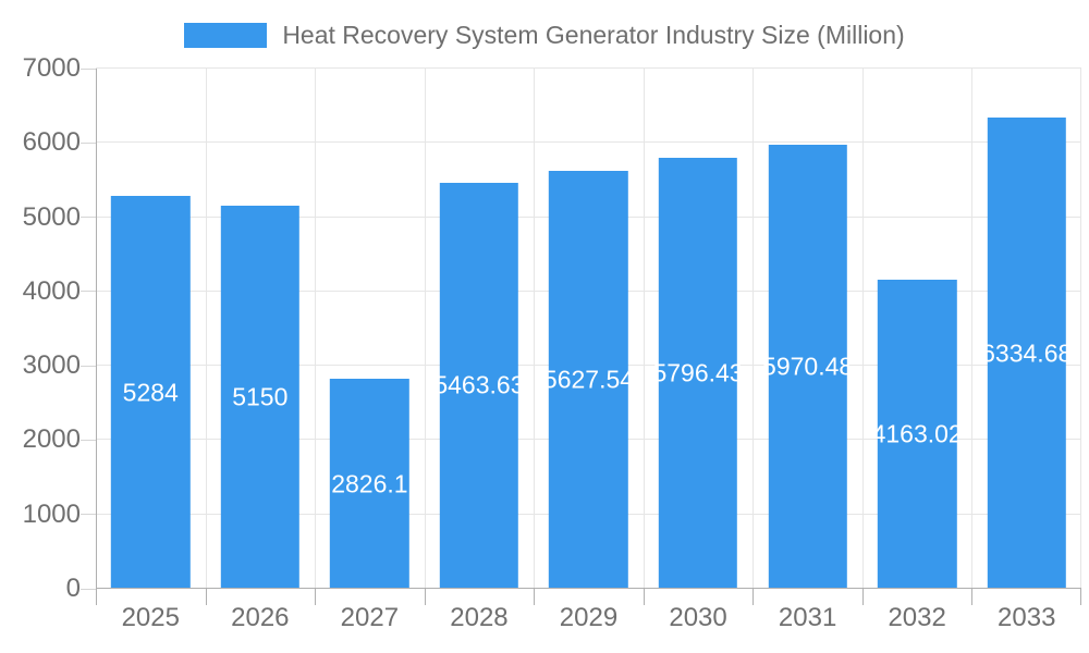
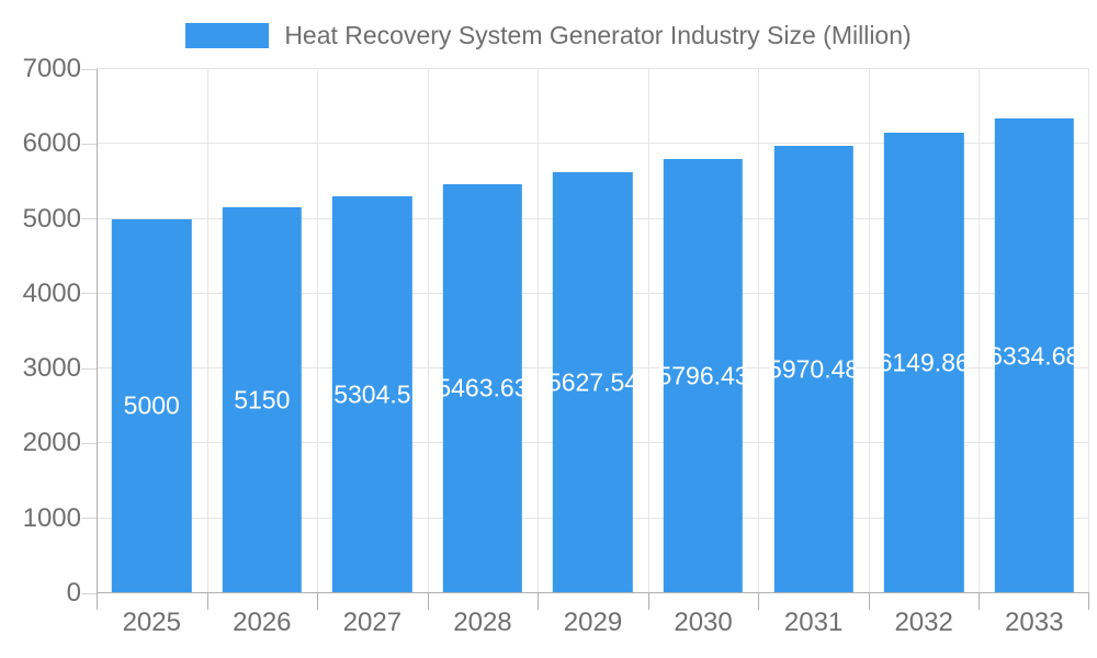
2025: 5284 -> 5000
2027: 2826.1 -> 5304.5
2032: 4163.02 -> 6149.86
